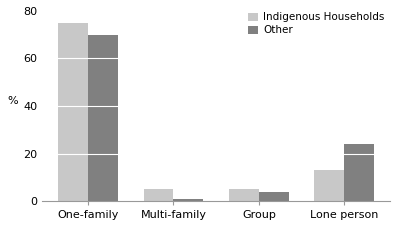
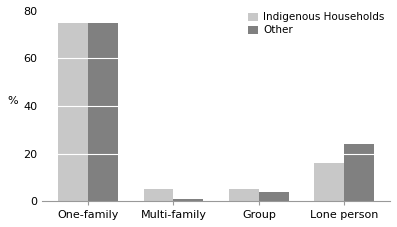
Other/One-family: 70 -> 75
Indigenous Households/Lone person: 13 -> 16
